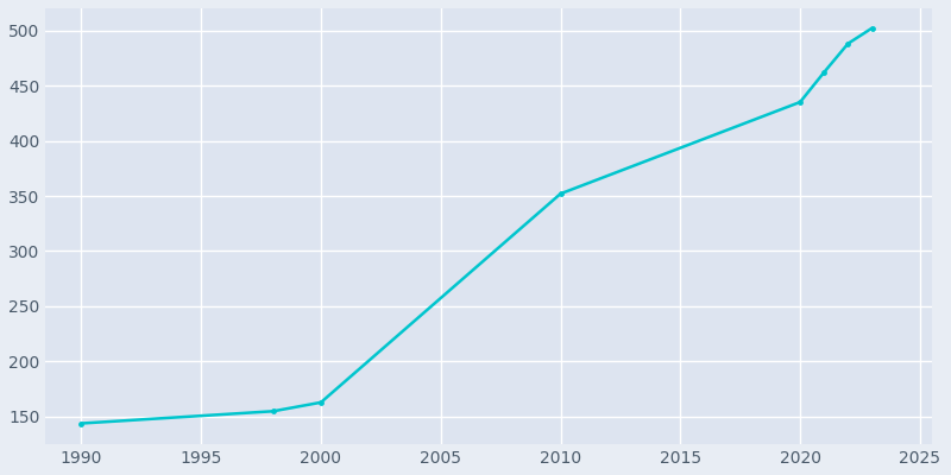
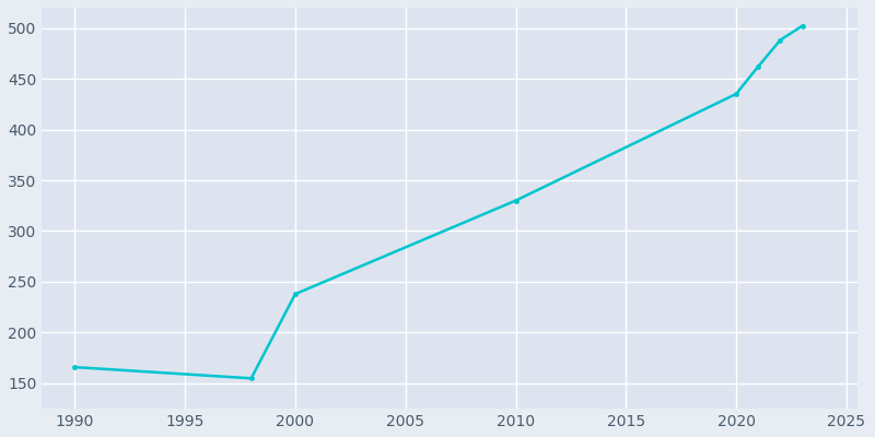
1990: 144 -> 166
2000: 163 -> 238
2010: 352 -> 330
